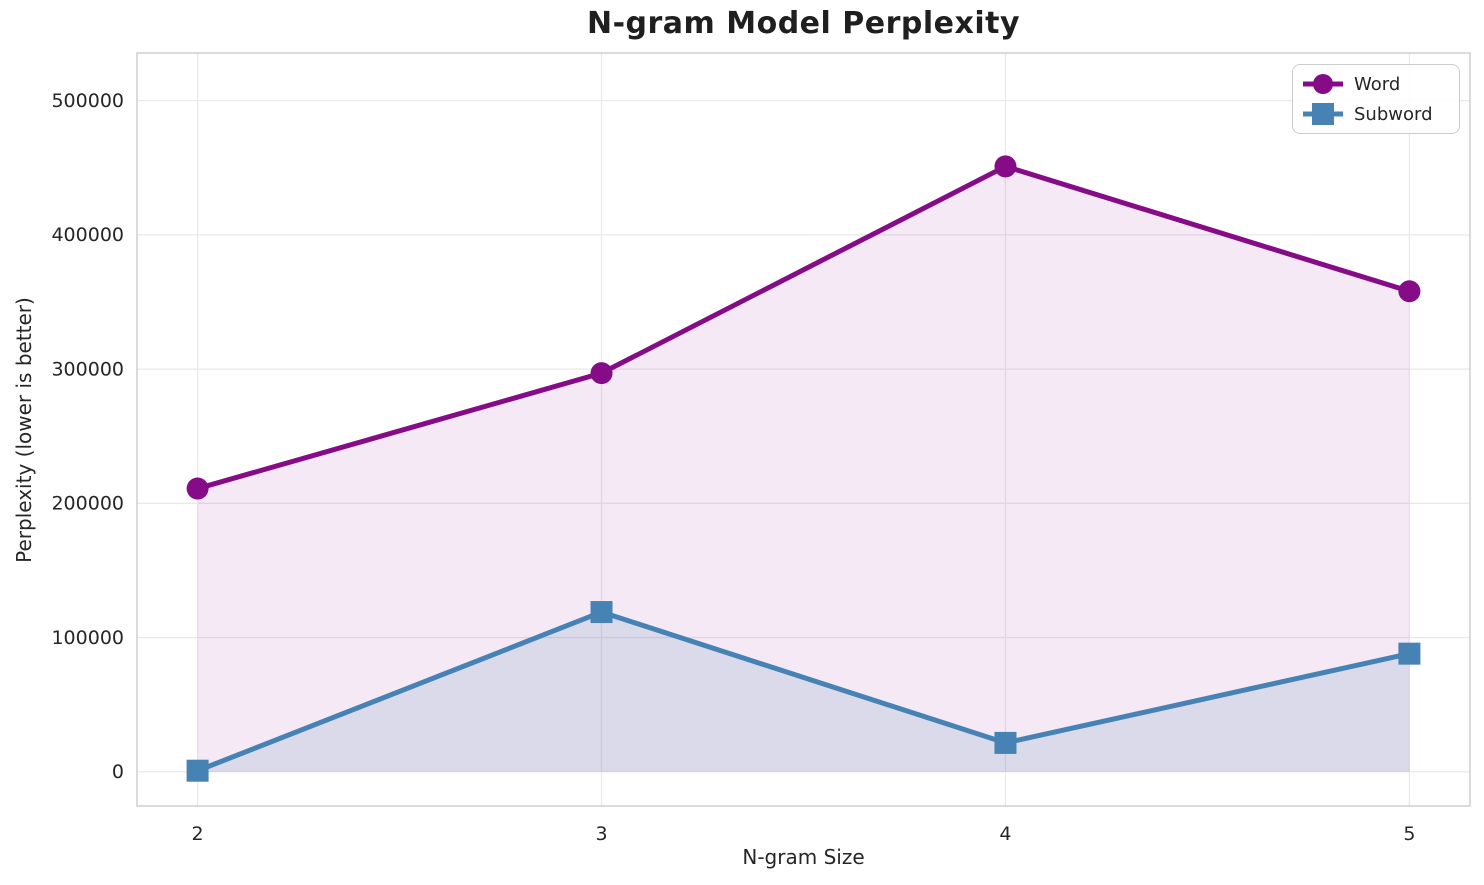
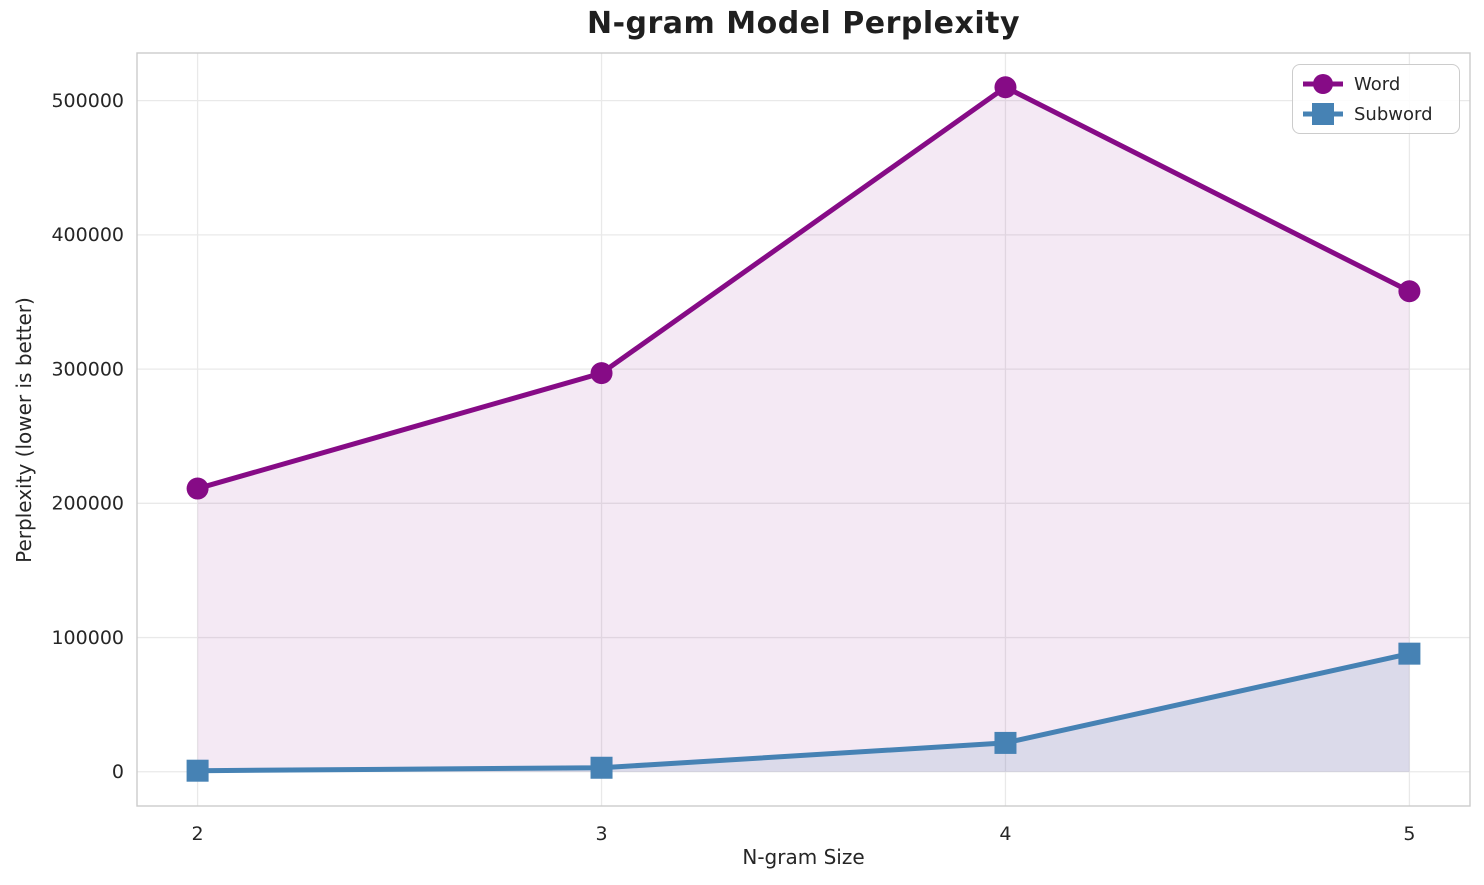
Subword/3: 119000 -> 3000
Word/4: 451000 -> 510000
